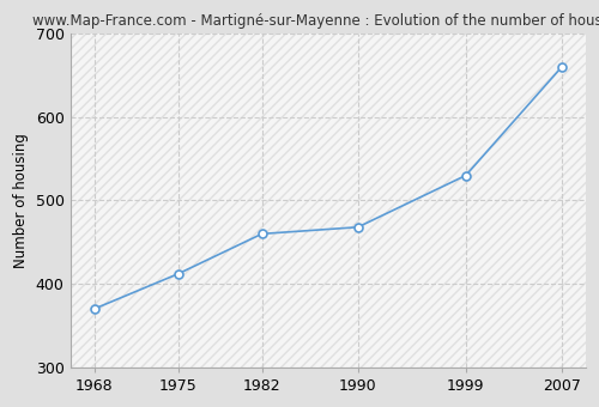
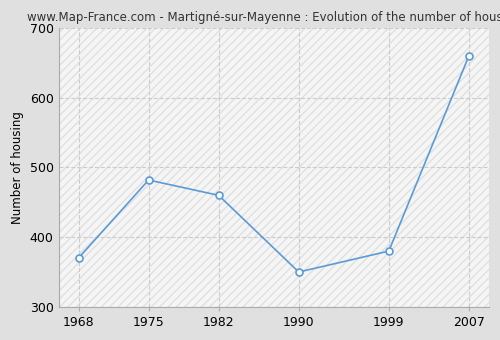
1975: 412 -> 482
1990: 468 -> 350
1999: 530 -> 380
